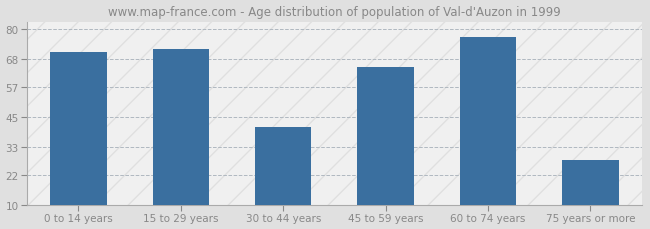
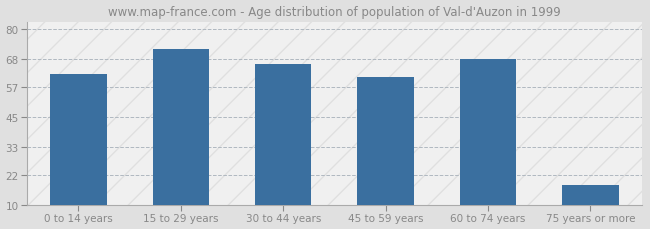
0 to 14 years: 71 -> 62
30 to 44 years: 41 -> 66
45 to 59 years: 65 -> 61
60 to 74 years: 77 -> 68
75 years or more: 28 -> 18
